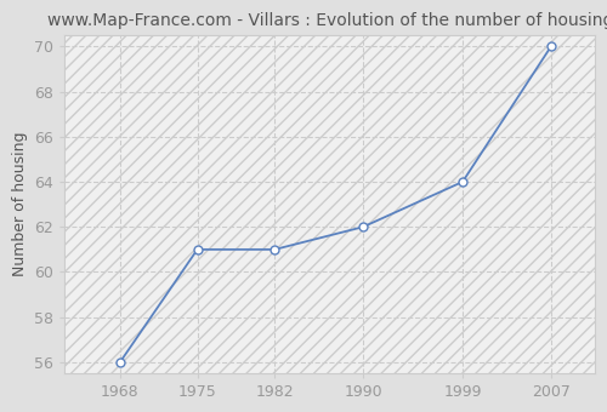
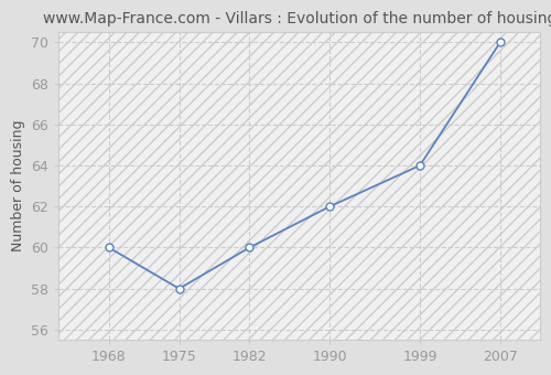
1968: 56 -> 60
1975: 61 -> 58
1982: 61 -> 60
